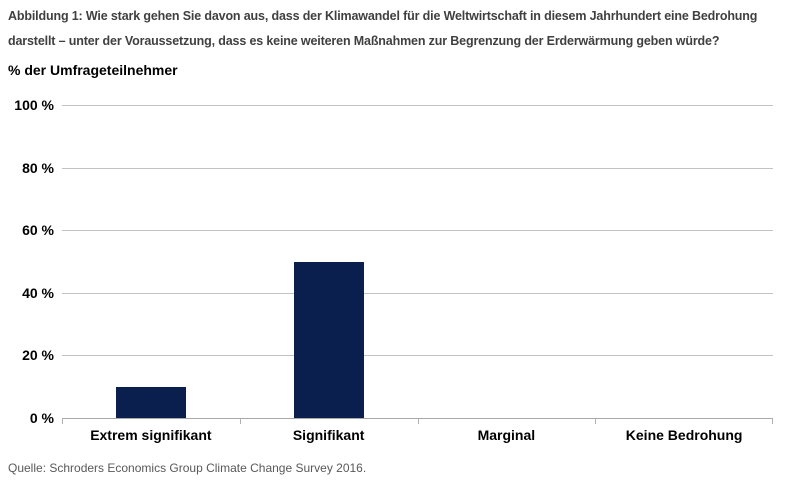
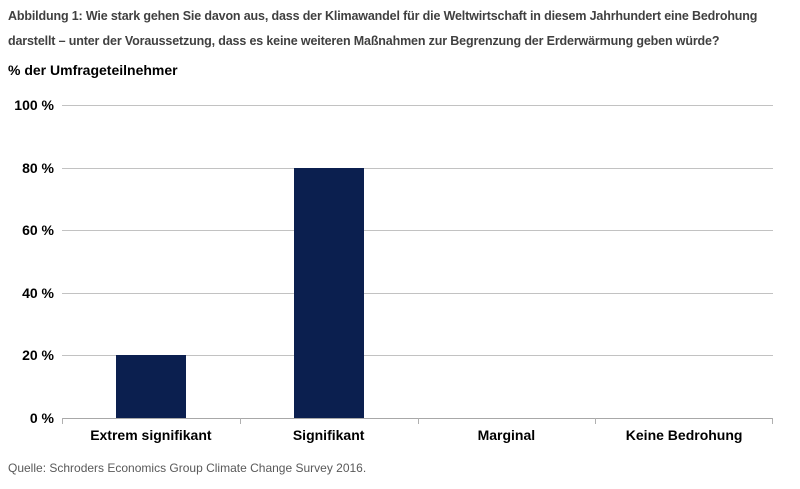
Extrem signifikant: 10% -> 20%
Signifikant: 50% -> 80%
